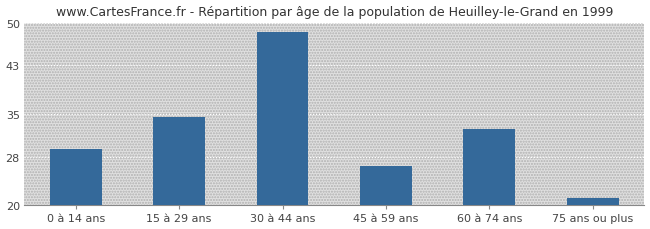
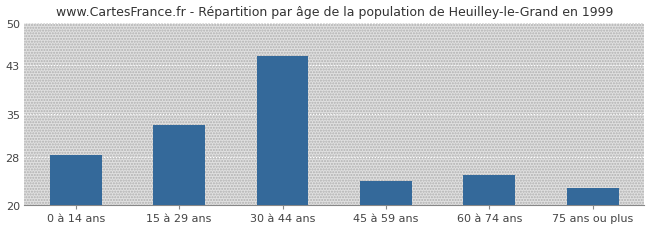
0 à 14 ans: 29.2 -> 28.2
15 à 29 ans: 34.5 -> 33.2
30 à 44 ans: 48.5 -> 44.6
45 à 59 ans: 26.5 -> 24.0
60 à 74 ans: 32.5 -> 25.0
75 ans ou plus: 21.2 -> 22.8
